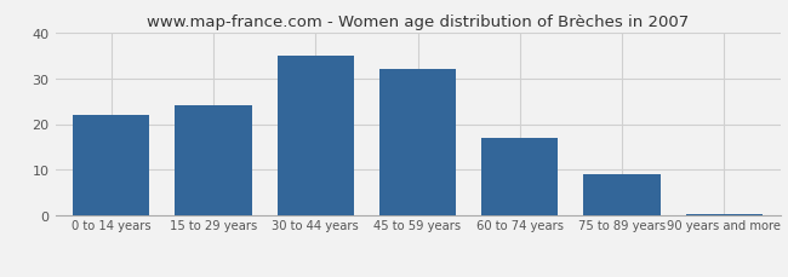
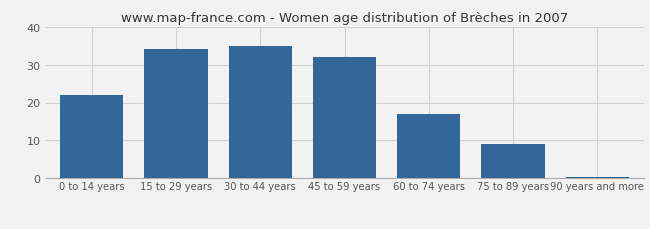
15 to 29 years: 24.0 -> 34.0
